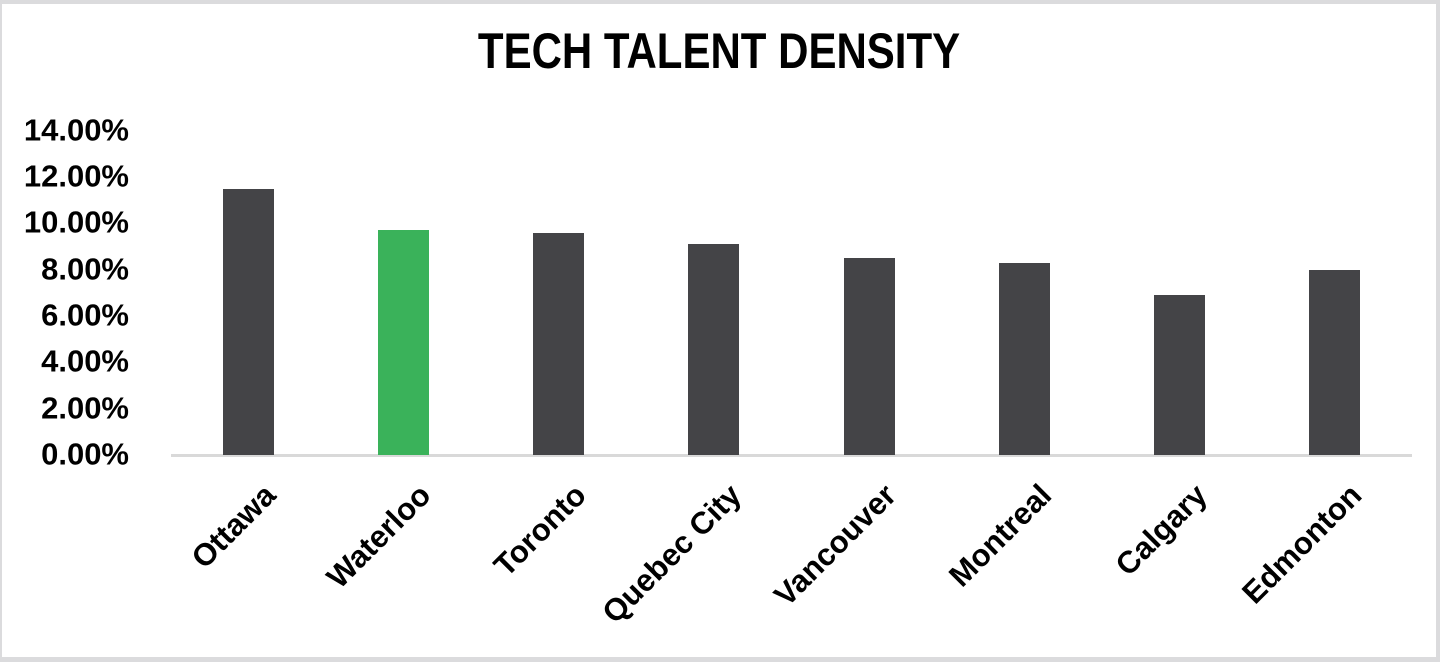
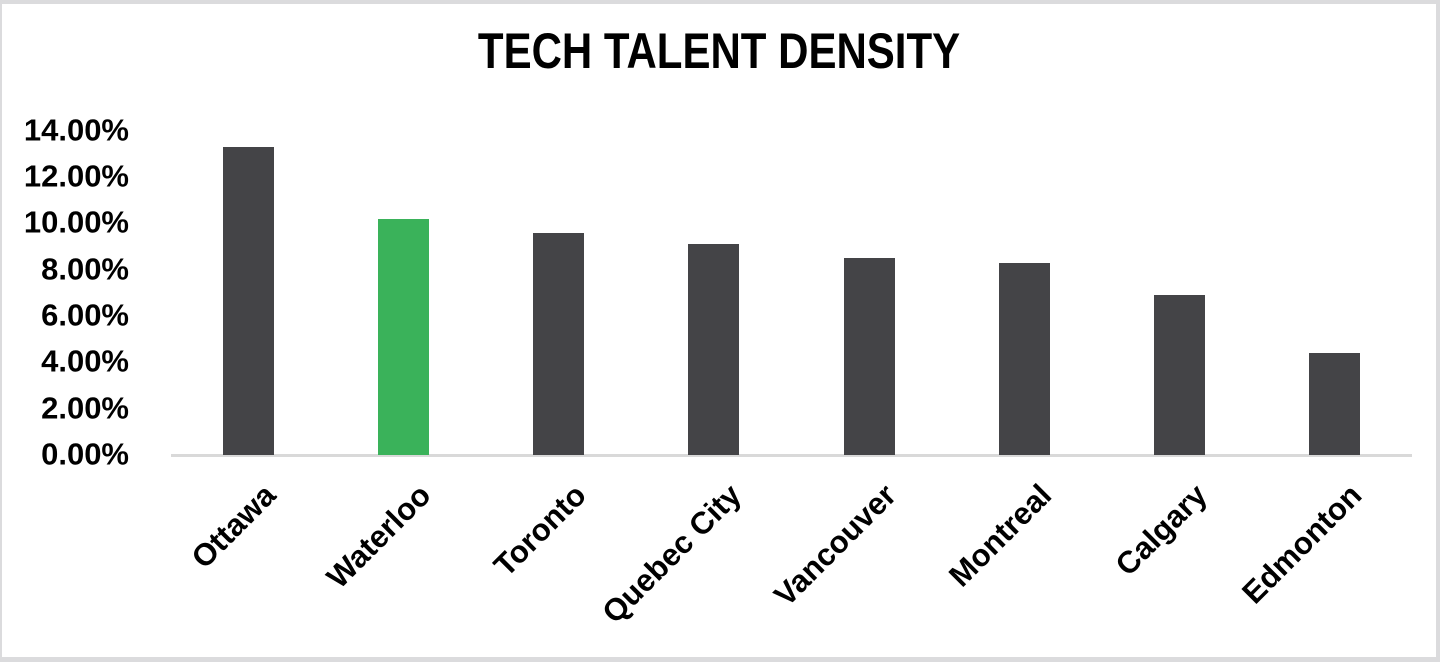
Ottawa: 11.5% -> 13.3%
Waterloo: 9.7% -> 10.2%
Edmonton: 8.0% -> 4.4%
